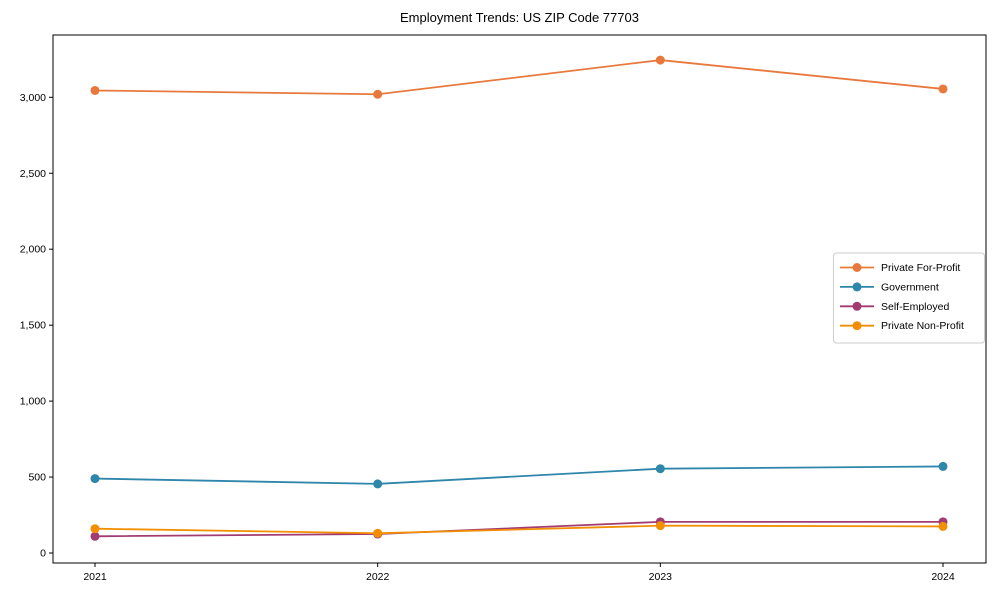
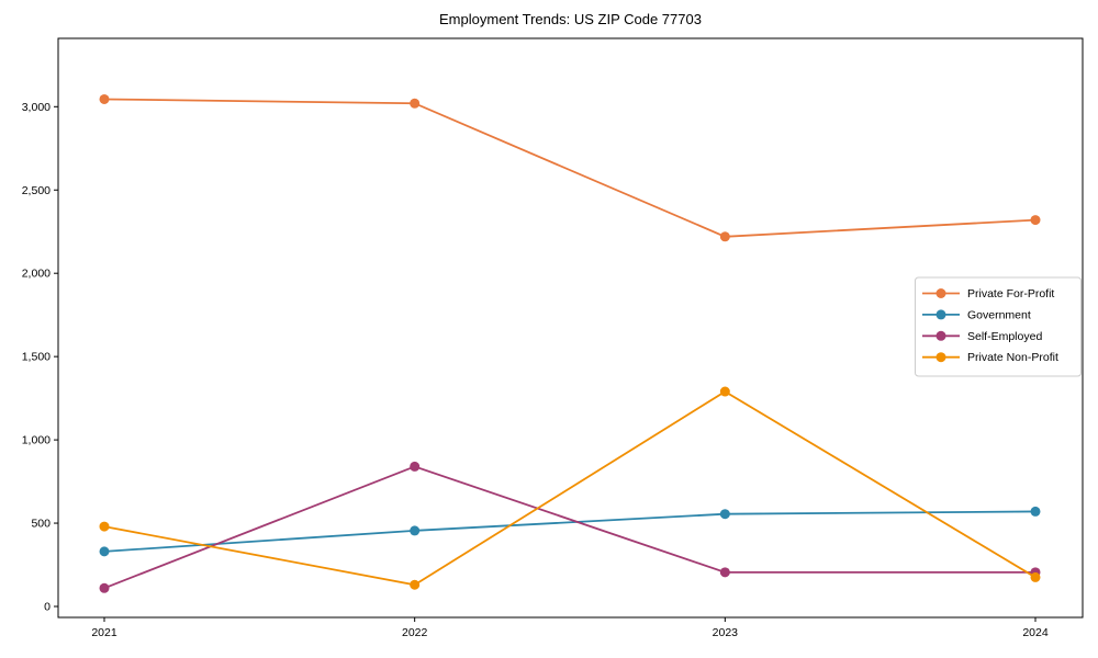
Government/2021: 490 -> 330
Private Non-Profit/2021: 160 -> 480
Self-Employed/2022: 120 -> 840
Private For-Profit/2023: 3240 -> 2220
Private Non-Profit/2023: 180 -> 1290
Private For-Profit/2024: 3060 -> 2320
